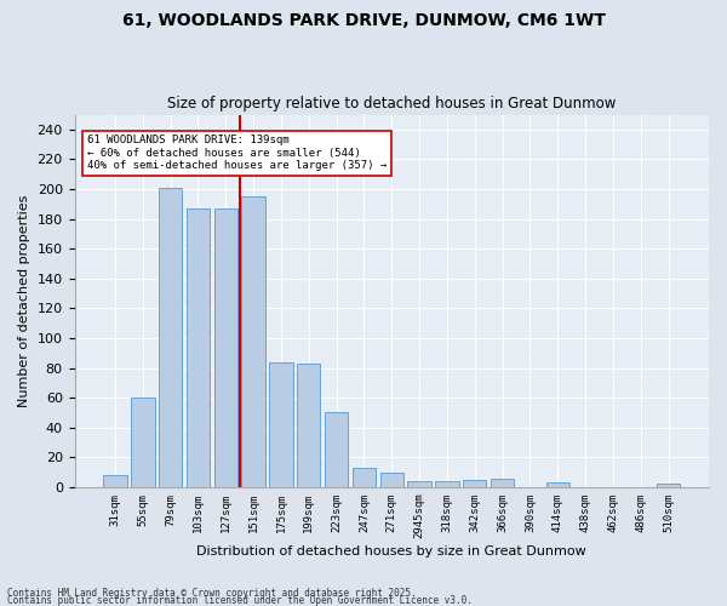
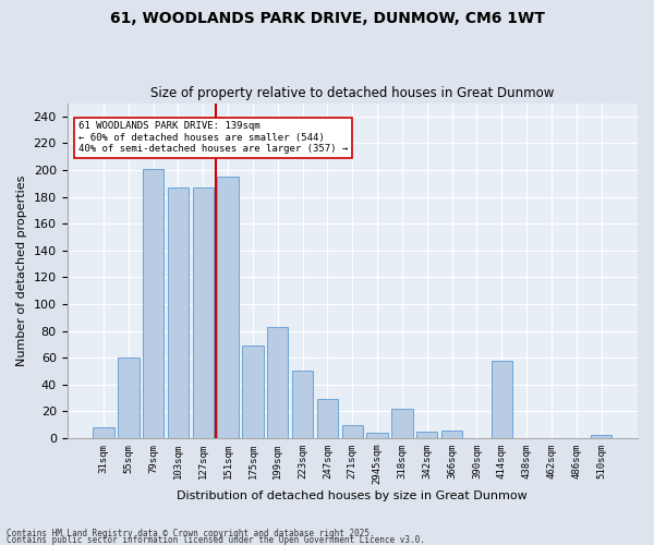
175sqm: 84 -> 69
247sqm: 13 -> 29
318sqm: 4 -> 22
414sqm: 3 -> 58
